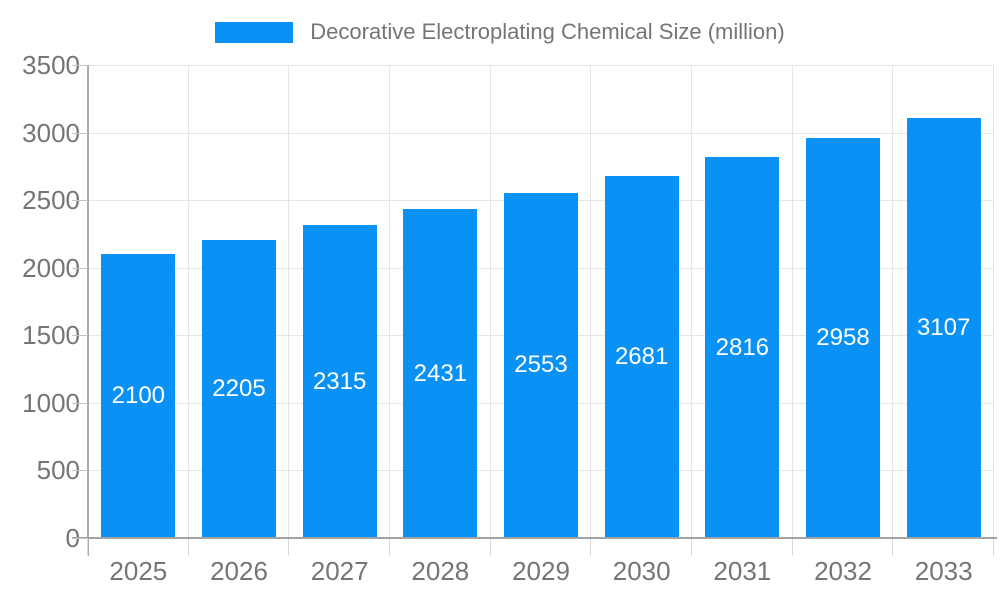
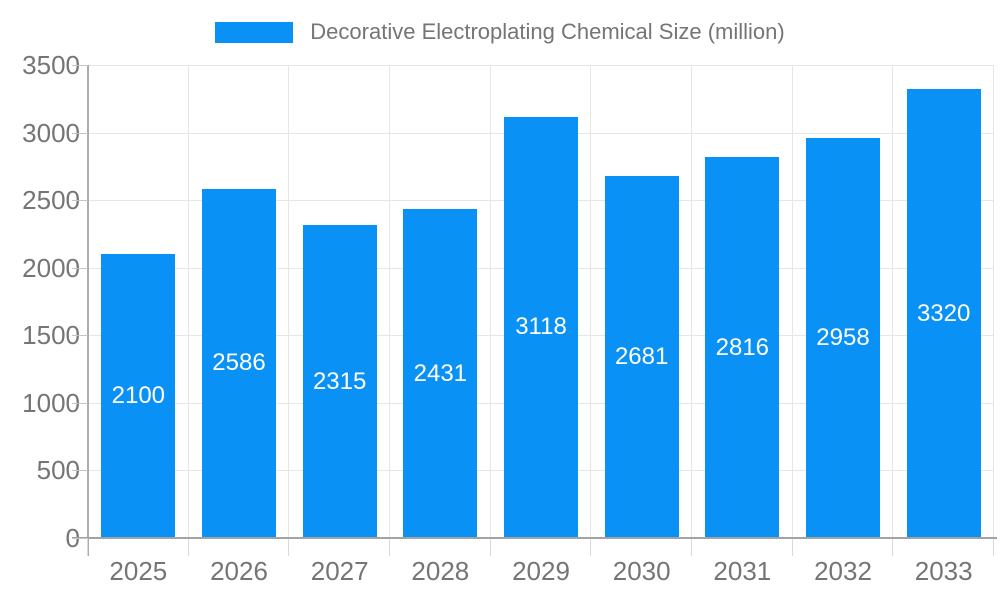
2026: 2205 -> 2586
2029: 2553 -> 3118
2033: 3107 -> 3320
